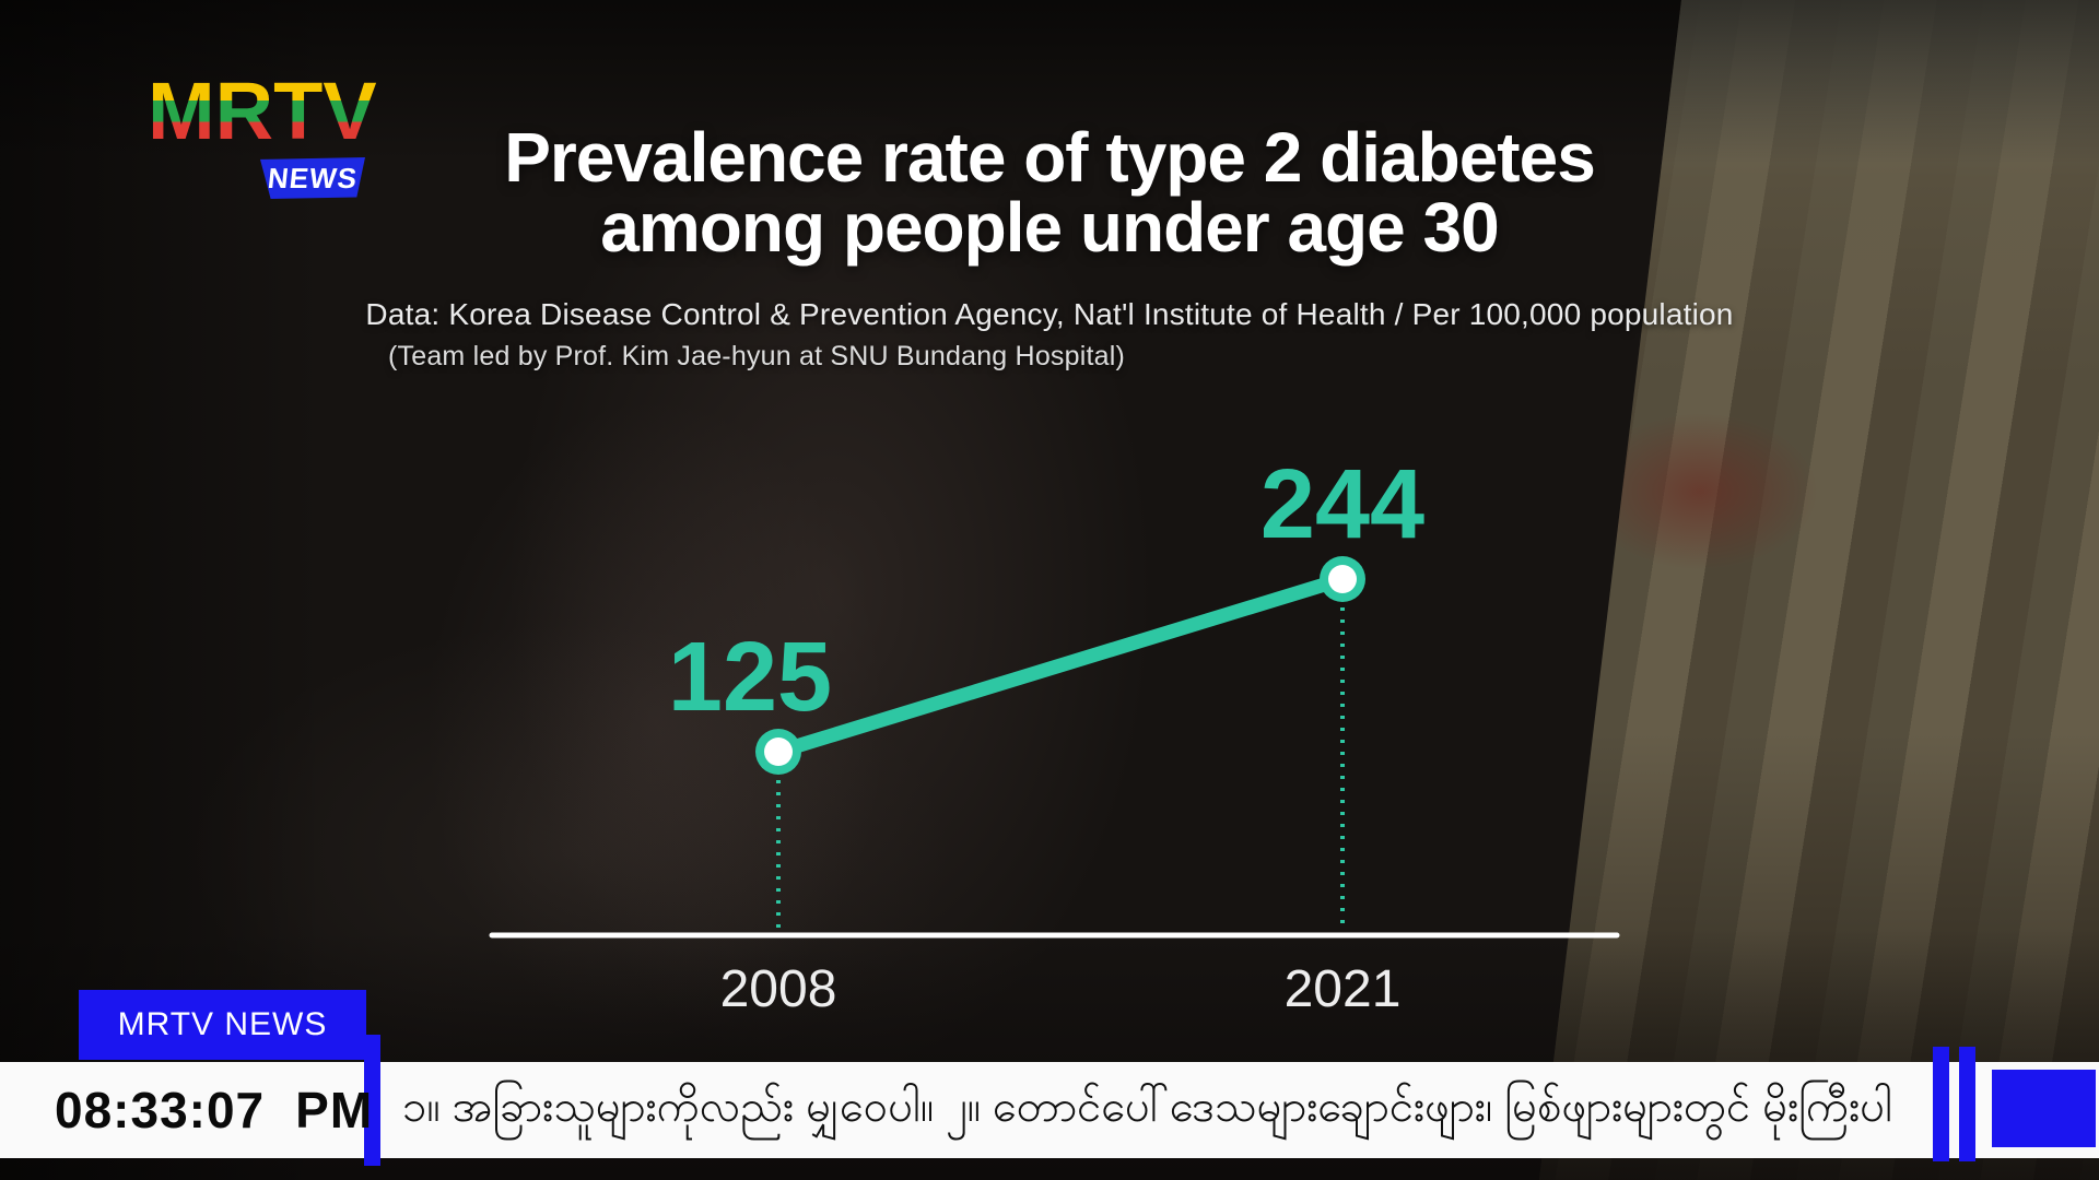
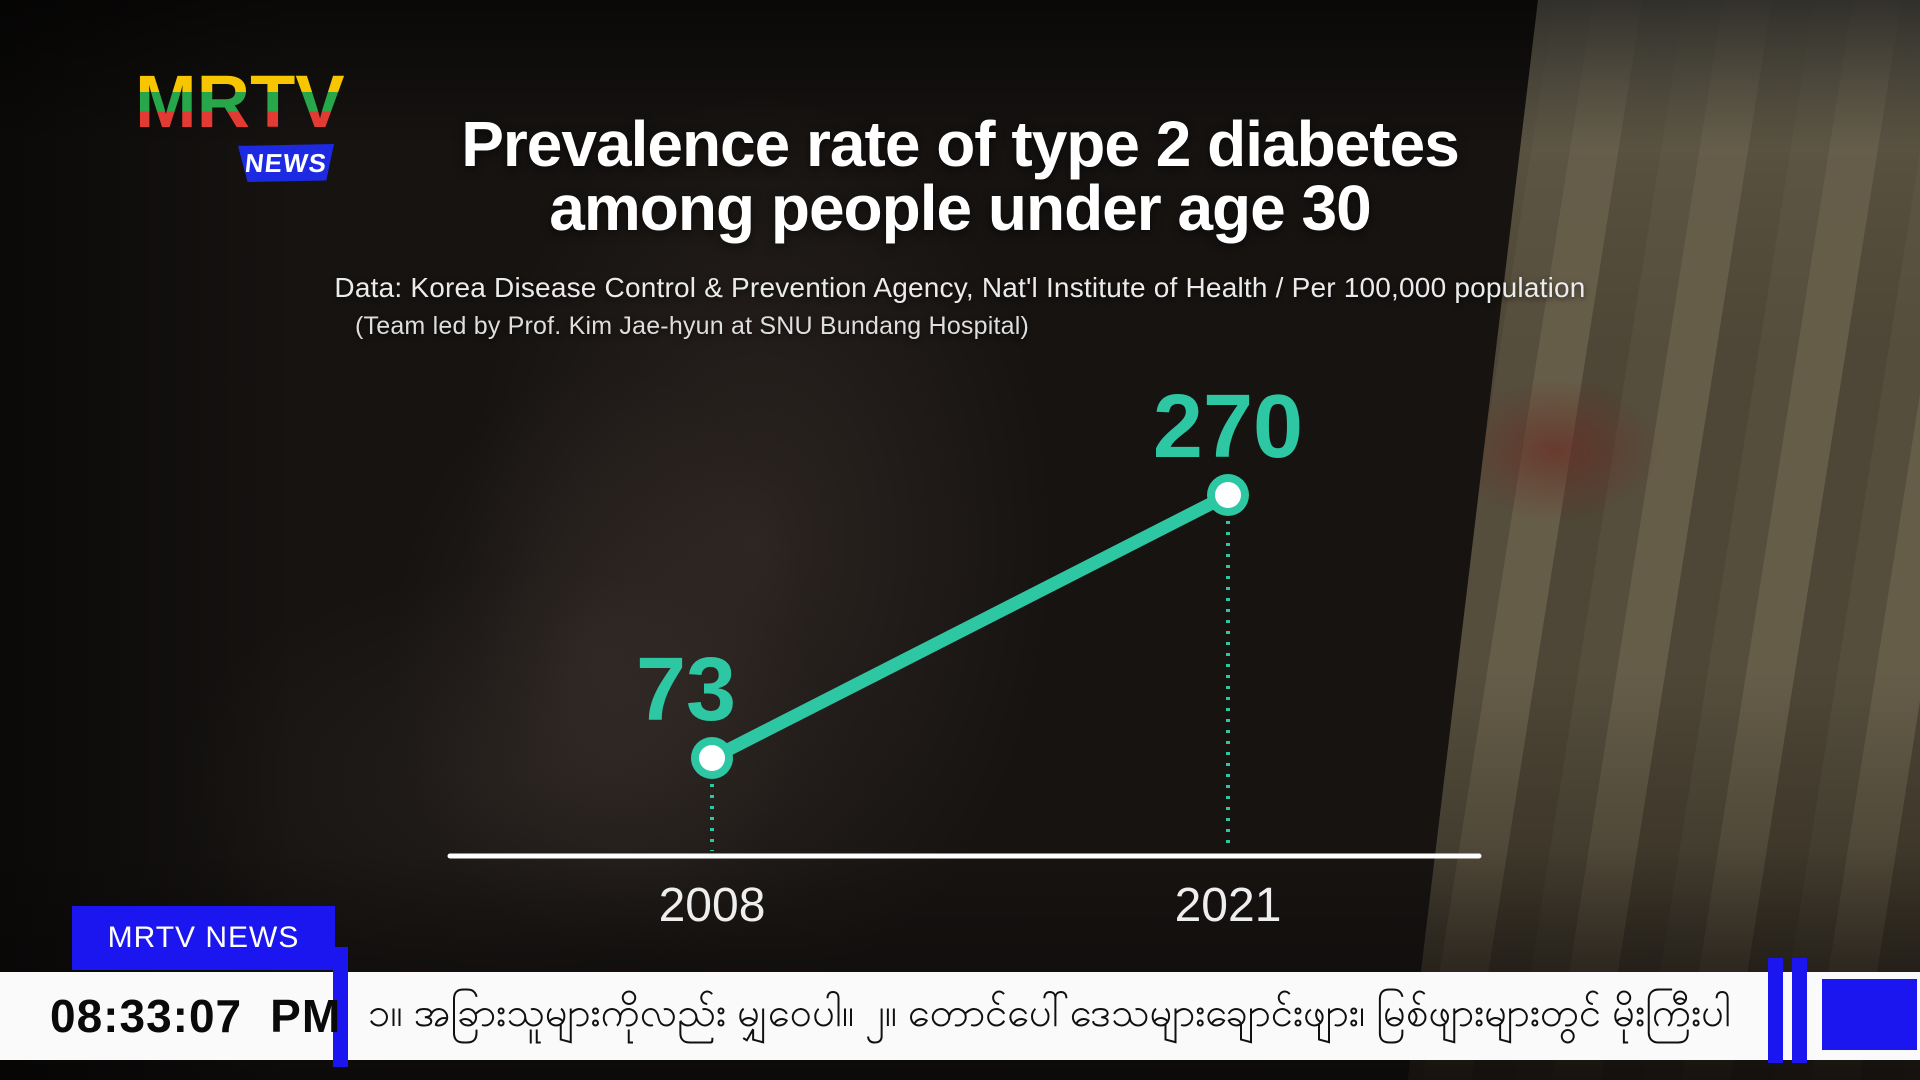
2008: 125 -> 73
2021: 244 -> 270
